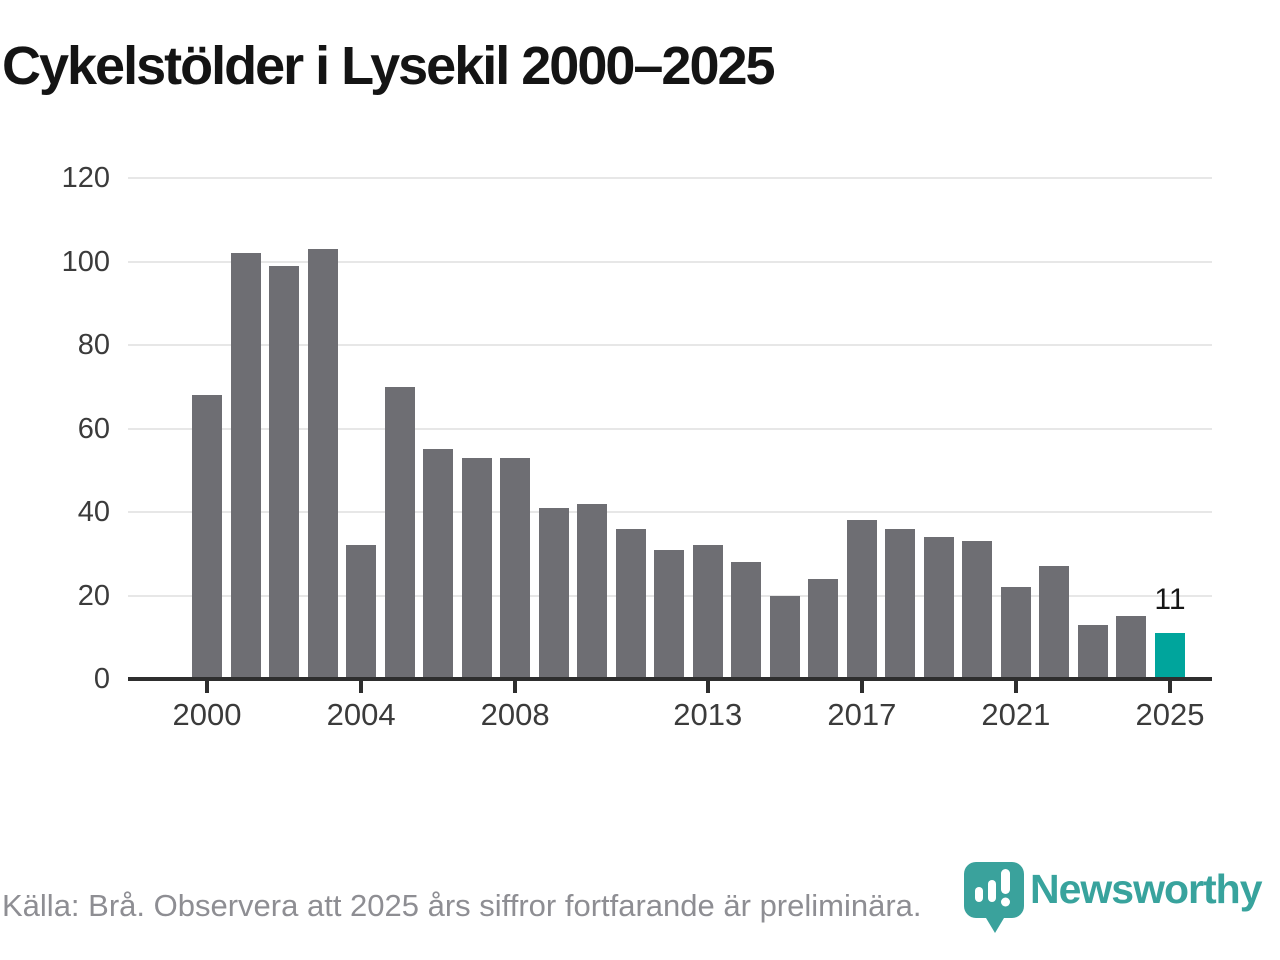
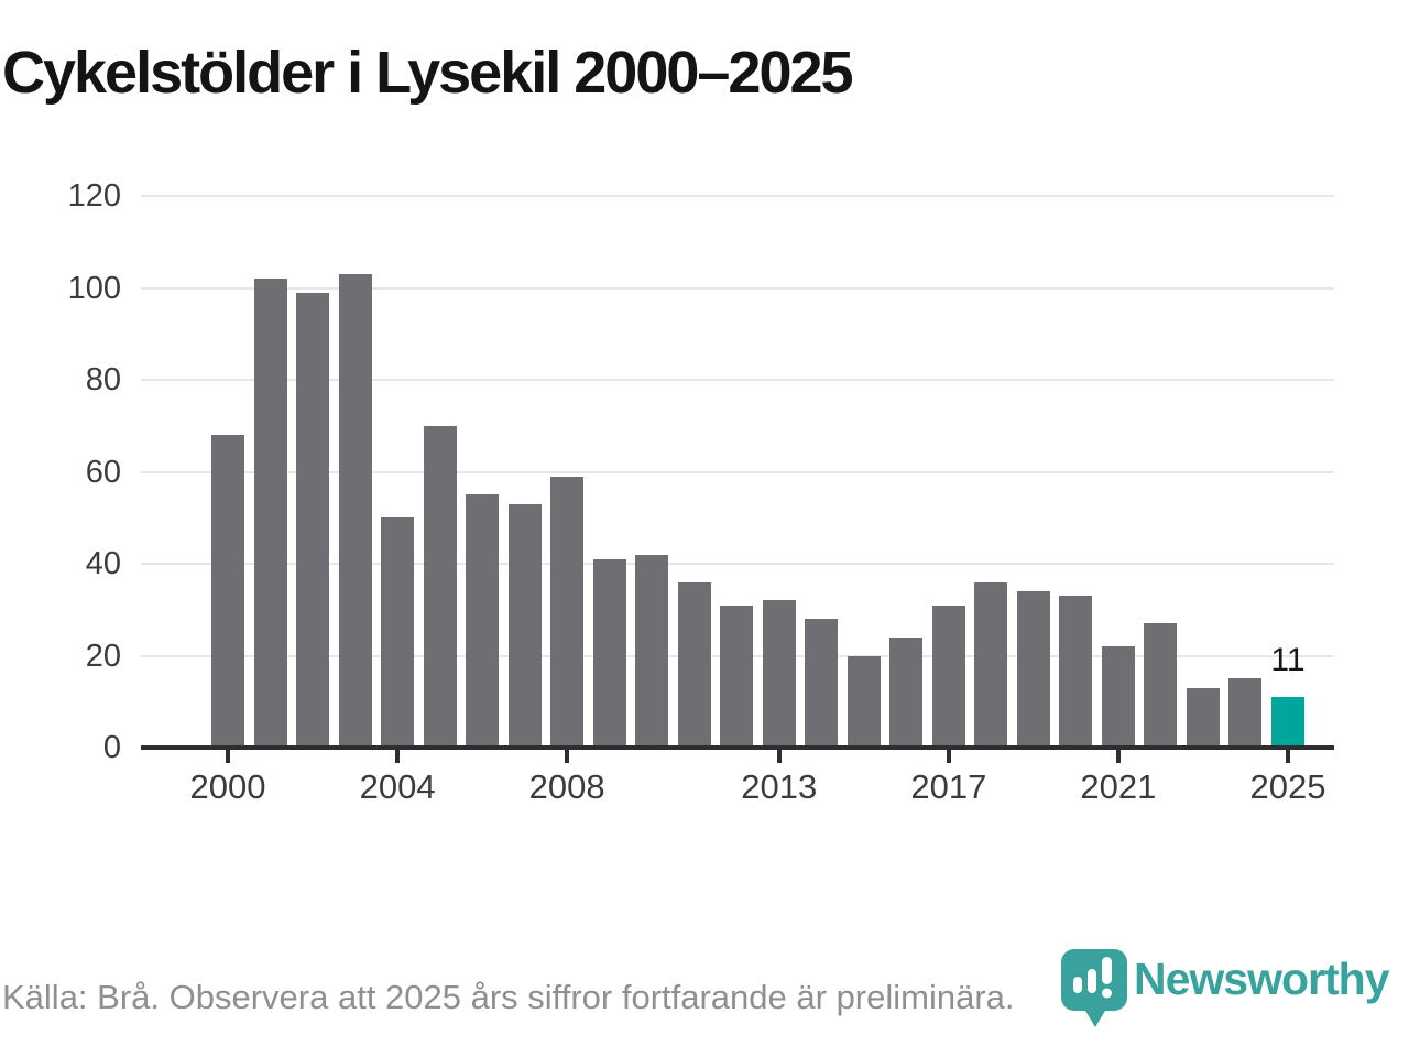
2004: 32 -> 50
2008: 53 -> 59
2017: 38 -> 31
